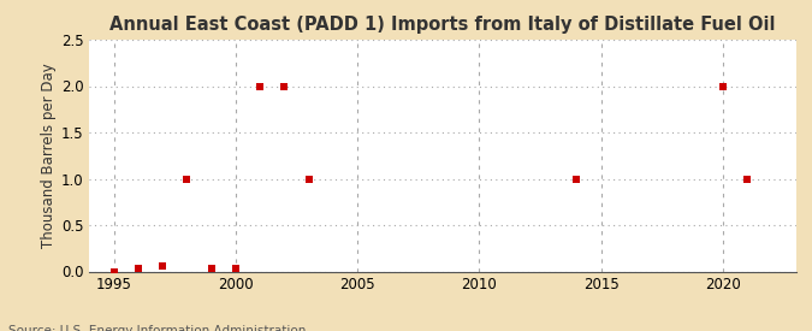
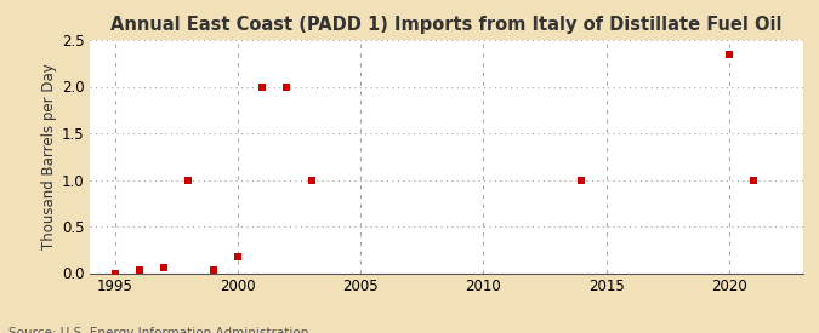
2000: 0.03 -> 0.18
2020: 2.00 -> 2.34
